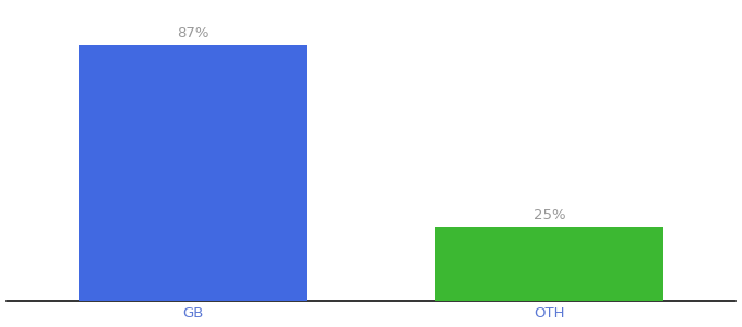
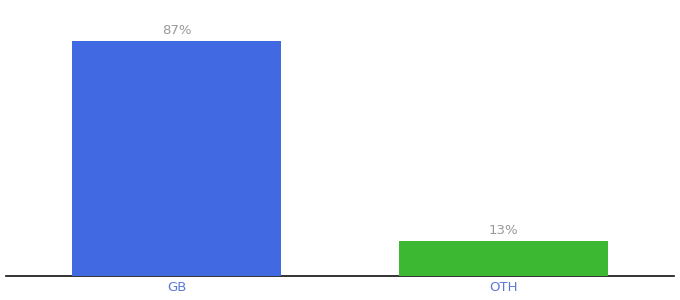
OTH: 25% -> 13%
